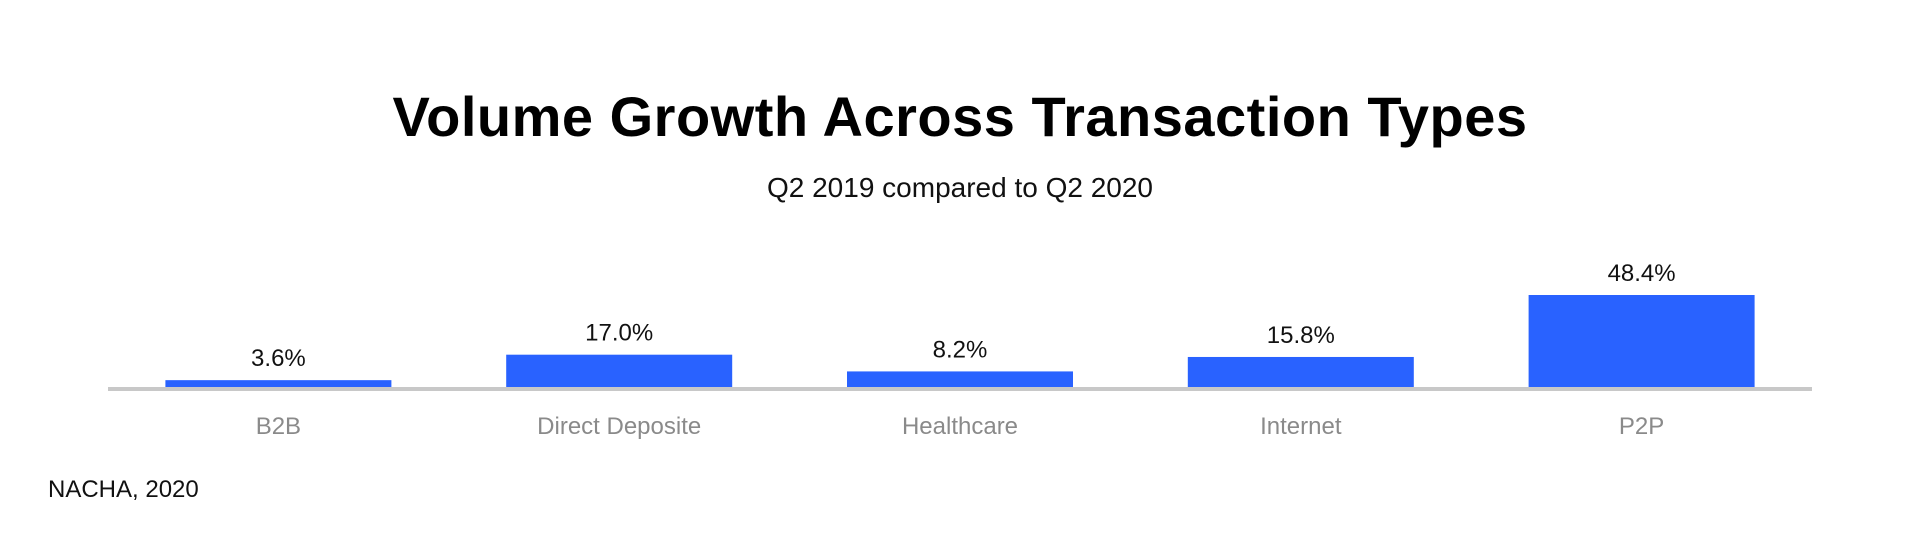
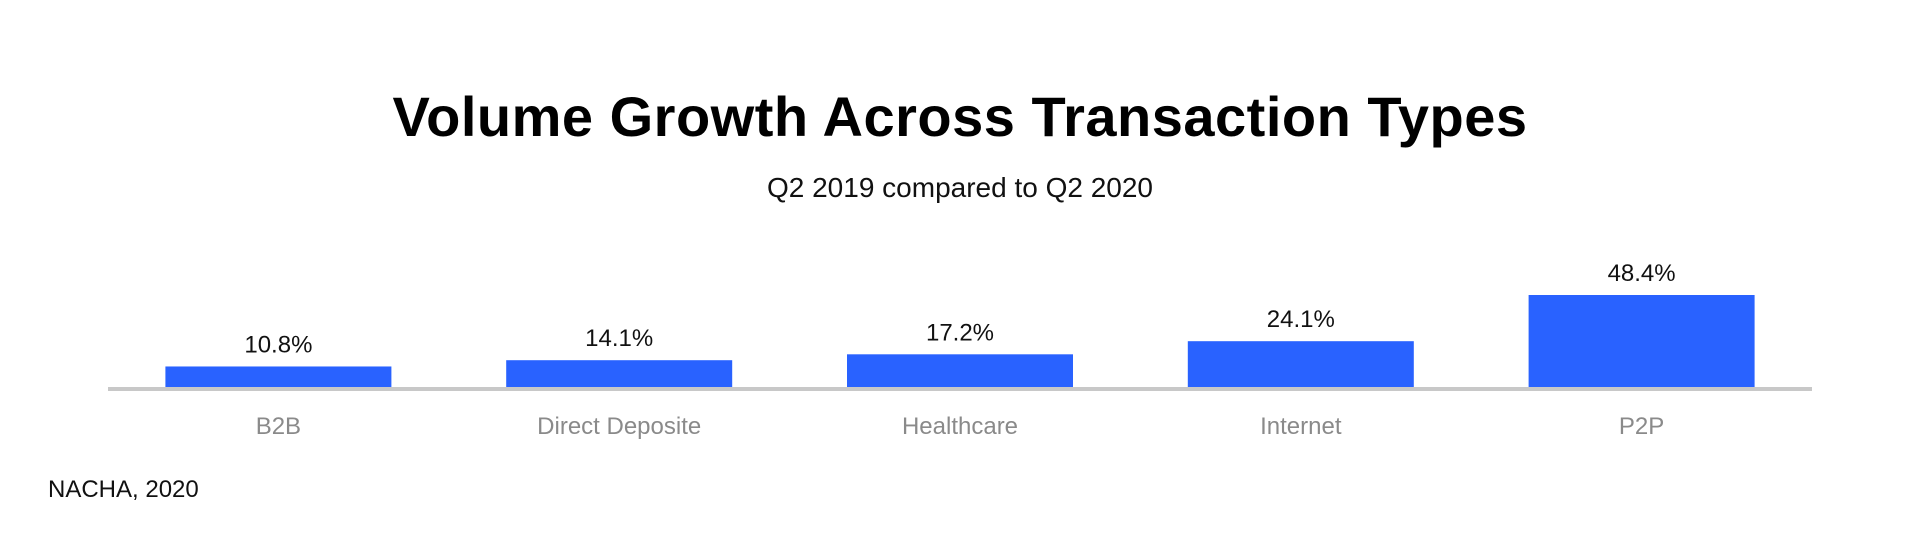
B2B: 3.6% -> 10.8%
Direct Deposite: 17.0% -> 14.1%
Healthcare: 8.2% -> 17.2%
Internet: 15.8% -> 24.1%
